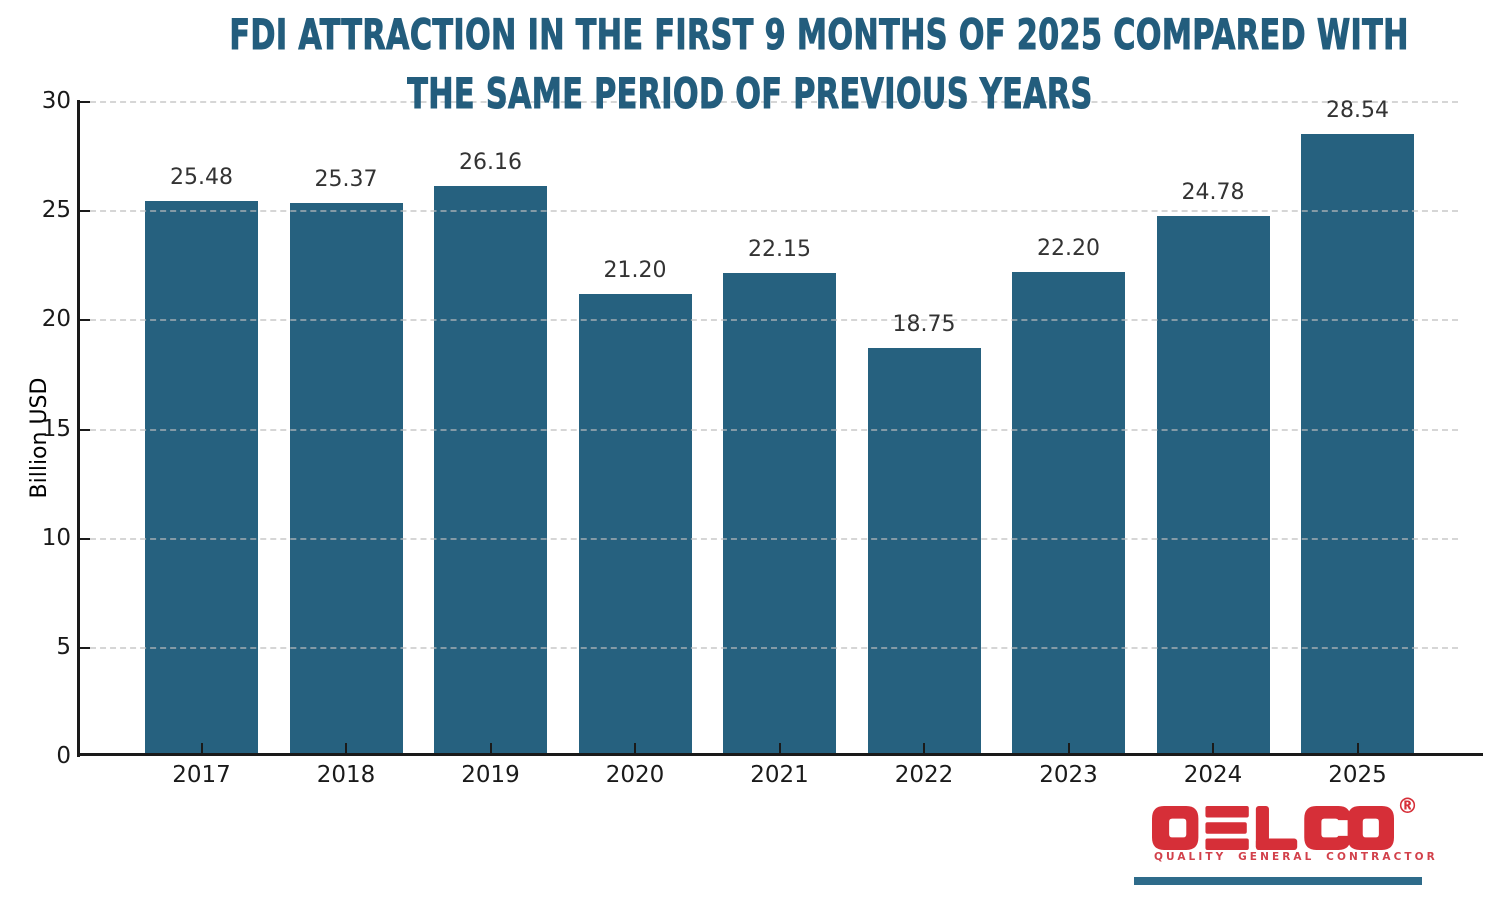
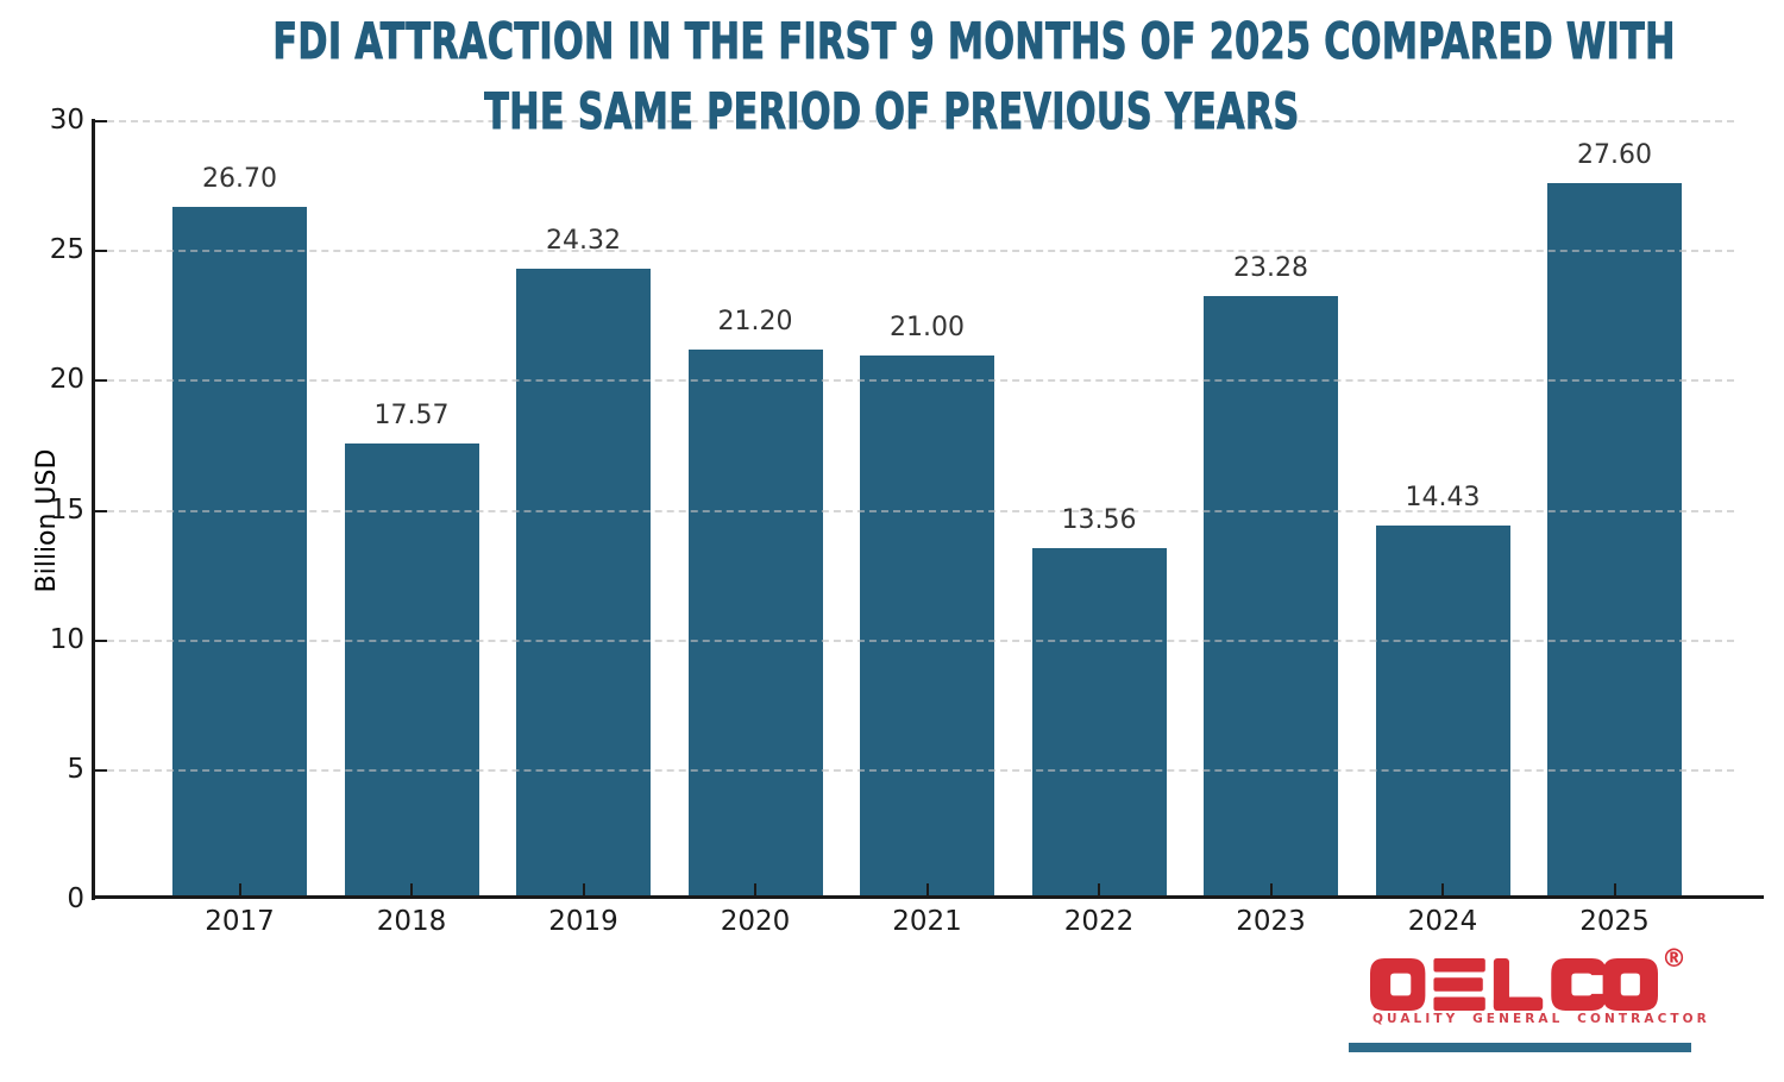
2017: 25.48 -> 26.70
2018: 25.37 -> 17.57
2019: 26.16 -> 24.32
2021: 22.15 -> 21.00
2022: 18.75 -> 13.56
2023: 22.20 -> 23.28
2024: 24.78 -> 14.43
2025: 28.54 -> 27.60
